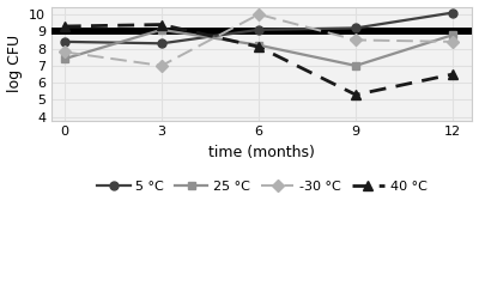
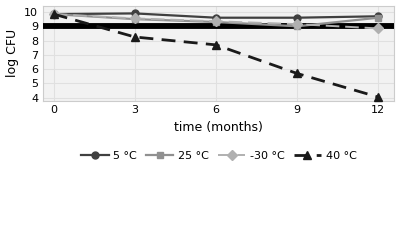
5 °C/0: 8.4 -> 9.8
25 °C/0: 7.4 -> 9.8
-30 °C/0: 7.8 -> 9.8
40 °C/0: 9.3 -> 9.8
5 °C/3: 8.3 -> 9.9
25 °C/3: 9.1 -> 9.5
-30 °C/3: 7.0 -> 9.6
40 °C/3: 9.4 -> 8.2
5 °C/6: 9.1 -> 9.6
25 °C/6: 8.2 -> 9.3
-30 °C/6: 10.0 -> 9.3
40 °C/6: 8.1 -> 7.7
5 °C/9: 9.2 -> 9.6
25 °C/9: 7.0 -> 9.0
-30 °C/9: 8.5 -> 9.2
40 °C/9: 5.3 -> 5.7
5 °C/12: 10.1 -> 9.7
25 °C/12: 8.8 -> 9.6
-30 °C/12: 8.4 -> 8.8
40 °C/12: 6.5 -> 4.0
